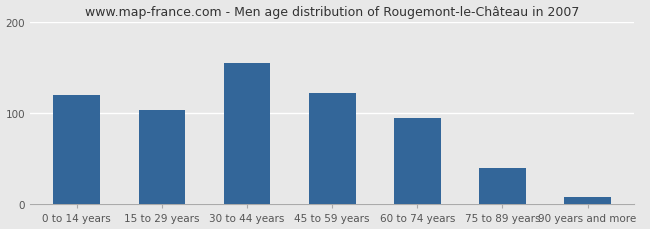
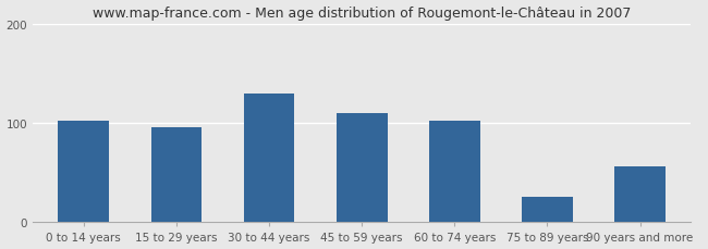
0 to 14 years: 120 -> 102
15 to 29 years: 103 -> 96
30 to 44 years: 155 -> 130
45 to 59 years: 122 -> 110
60 to 74 years: 95 -> 102
75 to 89 years: 40 -> 26
90 years and more: 8 -> 56
